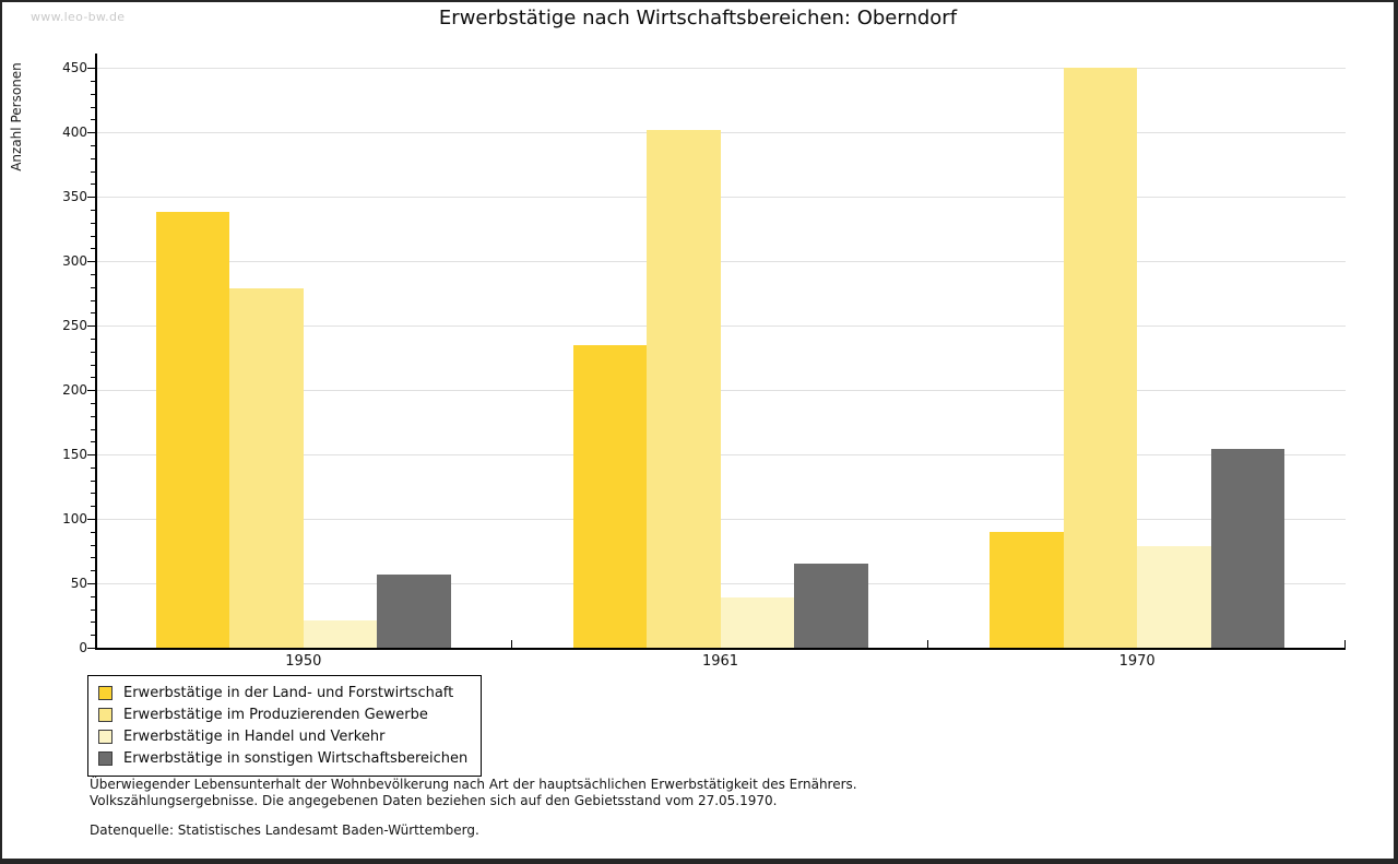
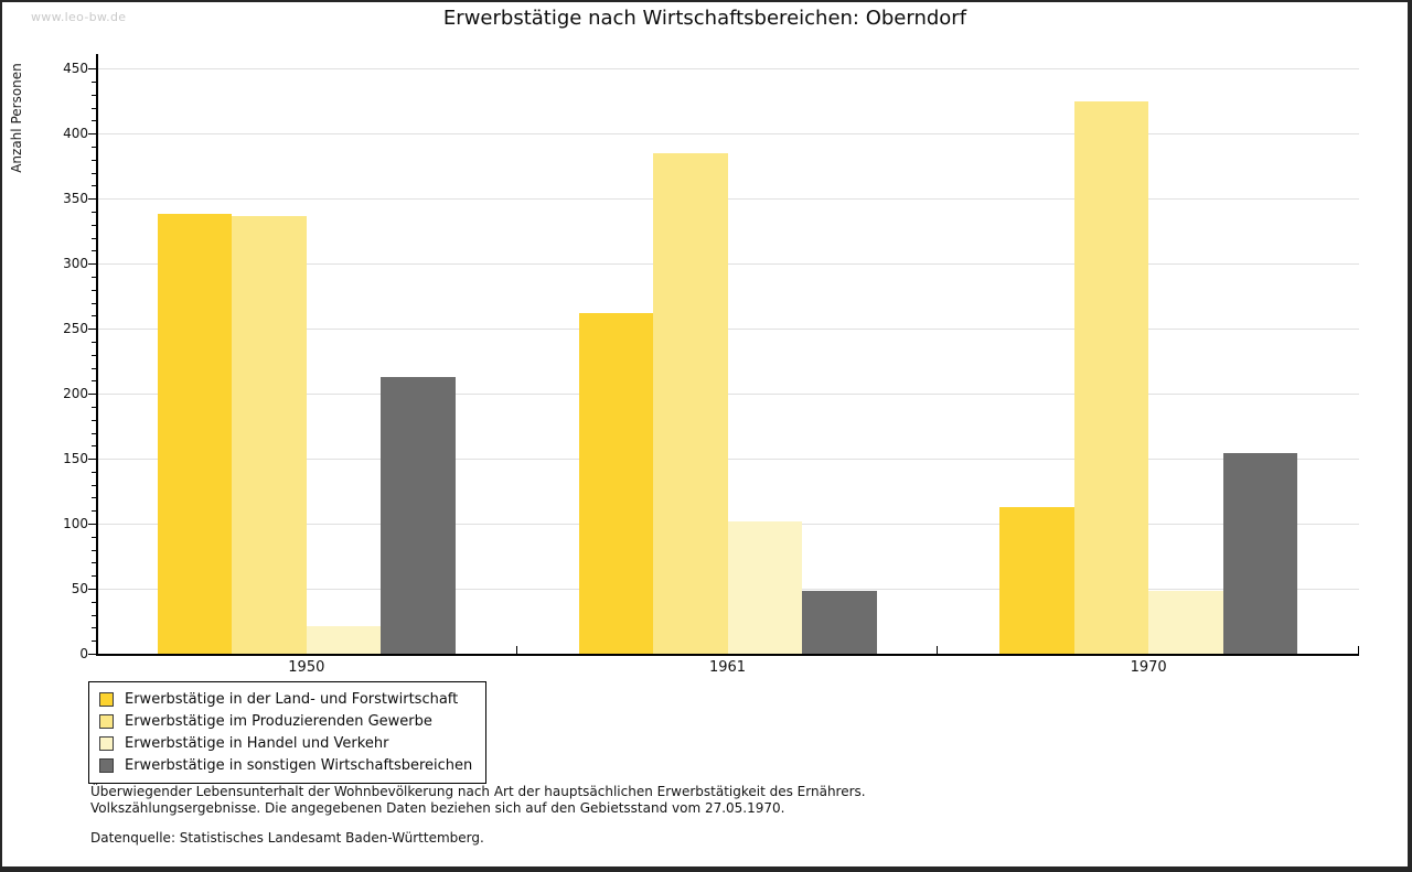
Erwerbstätige im Produzierenden Gewerbe/1950: 279 -> 337
Erwerbstätige in sonstigen Wirtschaftsbereichen/1950: 57 -> 213
Erwerbstätige in der Land- und Forstwirtschaft/1961: 235 -> 262
Erwerbstätige im Produzierenden Gewerbe/1961: 402 -> 385
Erwerbstätige in Handel und Verkehr/1961: 39 -> 102
Erwerbstätige in sonstigen Wirtschaftsbereichen/1961: 65 -> 48
Erwerbstätige in der Land- und Forstwirtschaft/1970: 90 -> 113
Erwerbstätige im Produzierenden Gewerbe/1970: 450 -> 425
Erwerbstätige in Handel und Verkehr/1970: 79 -> 48
